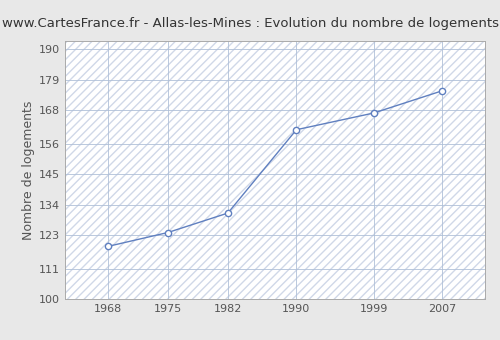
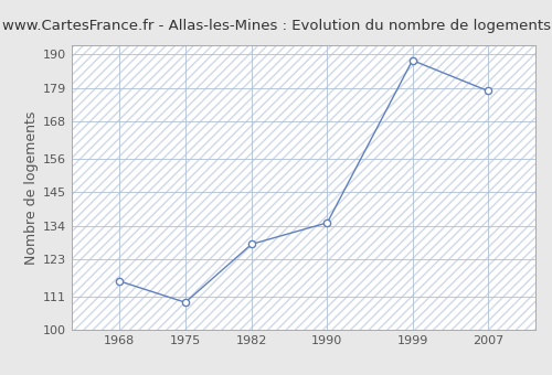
1968: 119 -> 116
1975: 124 -> 109
1982: 131 -> 128
1990: 161 -> 135
1999: 167 -> 188
2007: 175 -> 178
